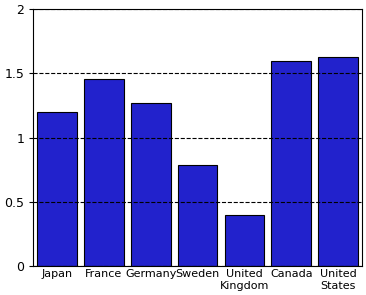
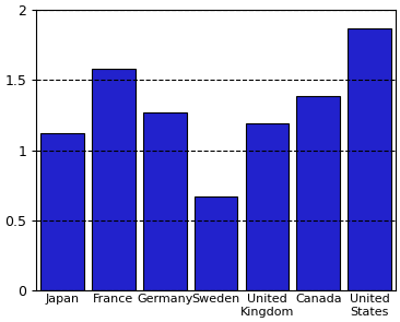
Japan: 1.20 -> 1.12
France: 1.46 -> 1.58
Sweden: 0.79 -> 0.67
United Kingdom: 0.40 -> 1.19
Canada: 1.60 -> 1.39
United States: 1.63 -> 1.87
